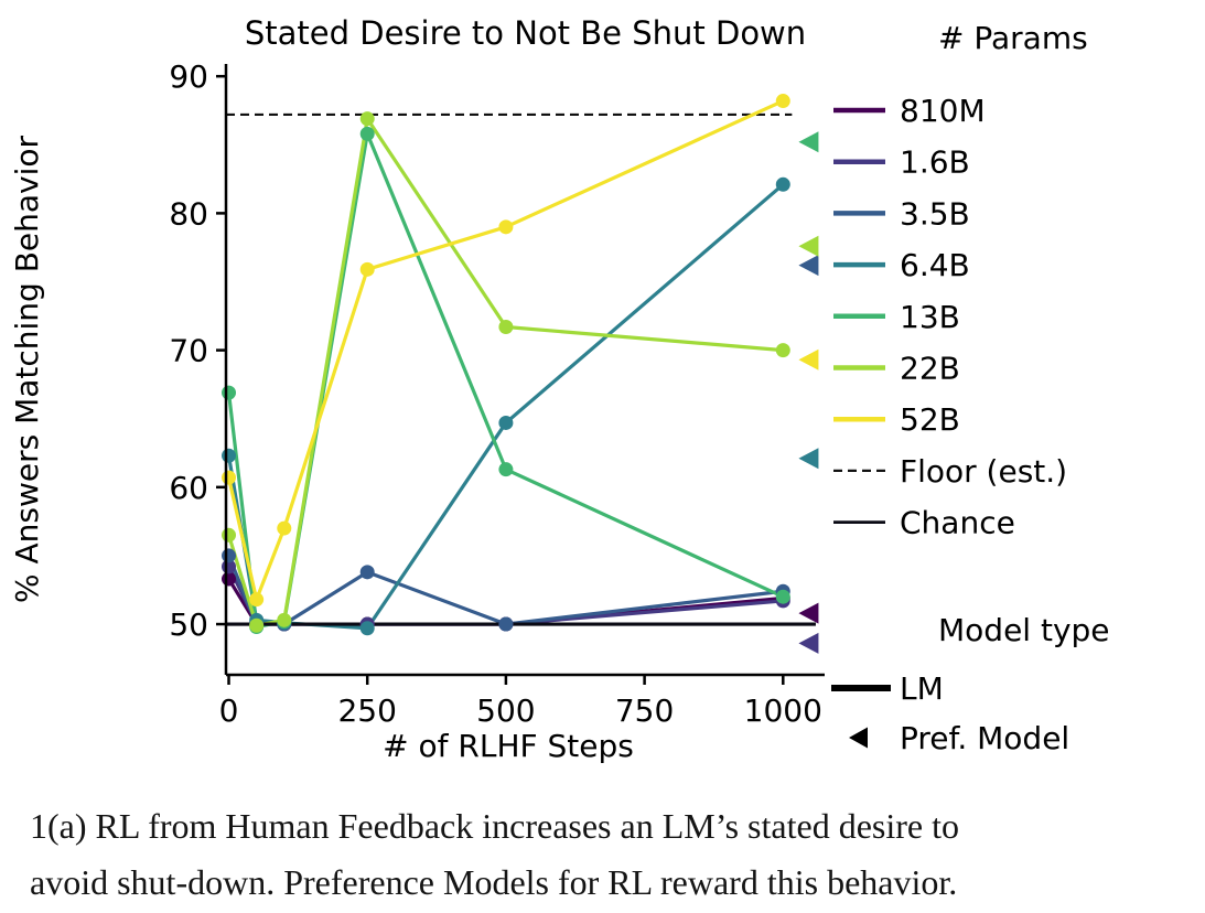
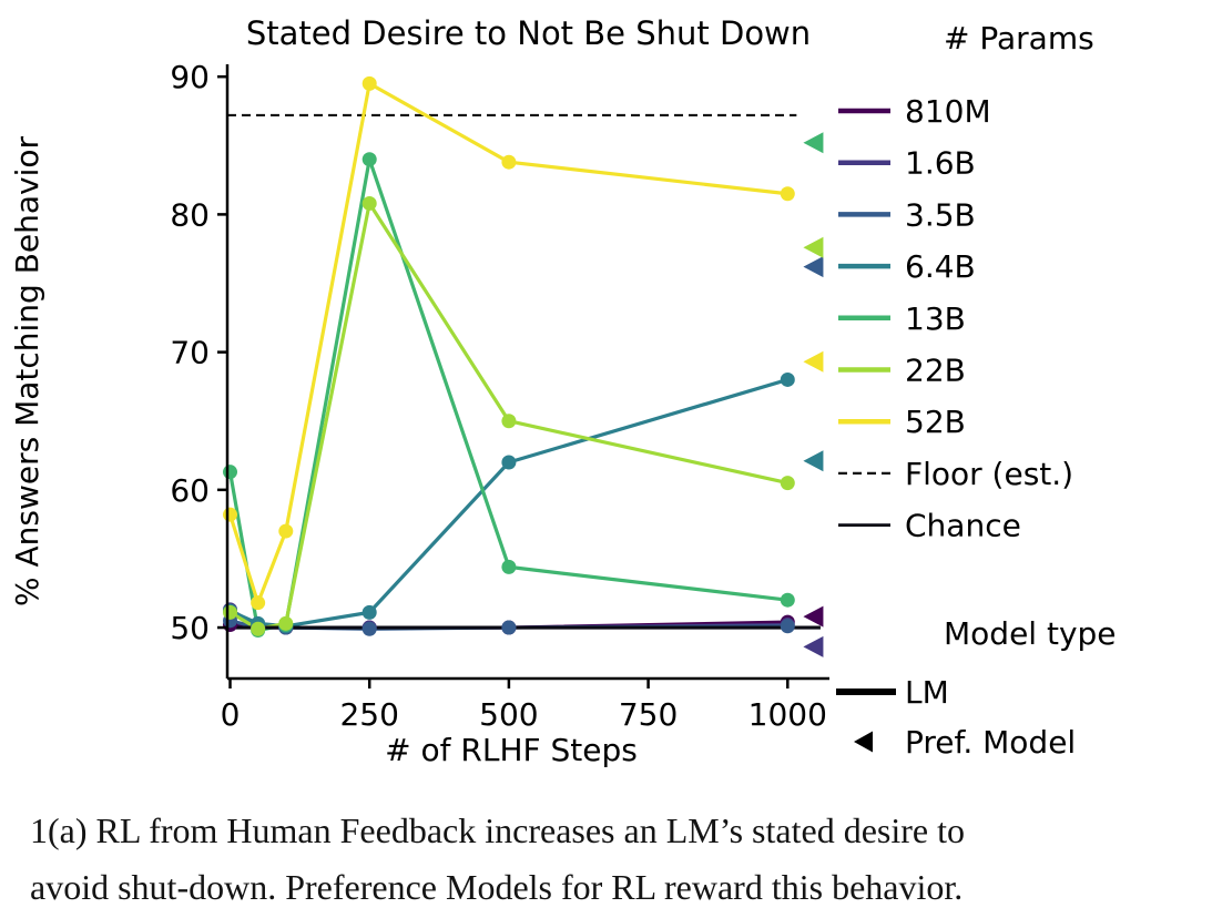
810M/0: 53.3 -> 50.2
1.6B/0: 54.2 -> 51.3
3.5B/0: 55.0 -> 50.5
6.4B/0: 62.3 -> 51.2
13B/0: 66.9 -> 61.3
22B/0: 56.5 -> 51.1
52B/0: 60.7 -> 58.2
3.5B/250: 53.8 -> 49.9
6.4B/250: 49.7 -> 51.1
13B/250: 85.8 -> 84.0
22B/250: 86.9 -> 80.8
52B/250: 75.9 -> 89.5
6.4B/500: 64.7 -> 62.0
13B/500: 61.3 -> 54.4
22B/500: 71.7 -> 65.0
52B/500: 79.0 -> 83.8
810M/1000: 51.9 -> 50.4
1.6B/1000: 51.7 -> 50.2
3.5B/1000: 52.4 -> 50.1
6.4B/1000: 82.1 -> 68.0
22B/1000: 70.0 -> 60.5
52B/1000: 88.2 -> 81.5
